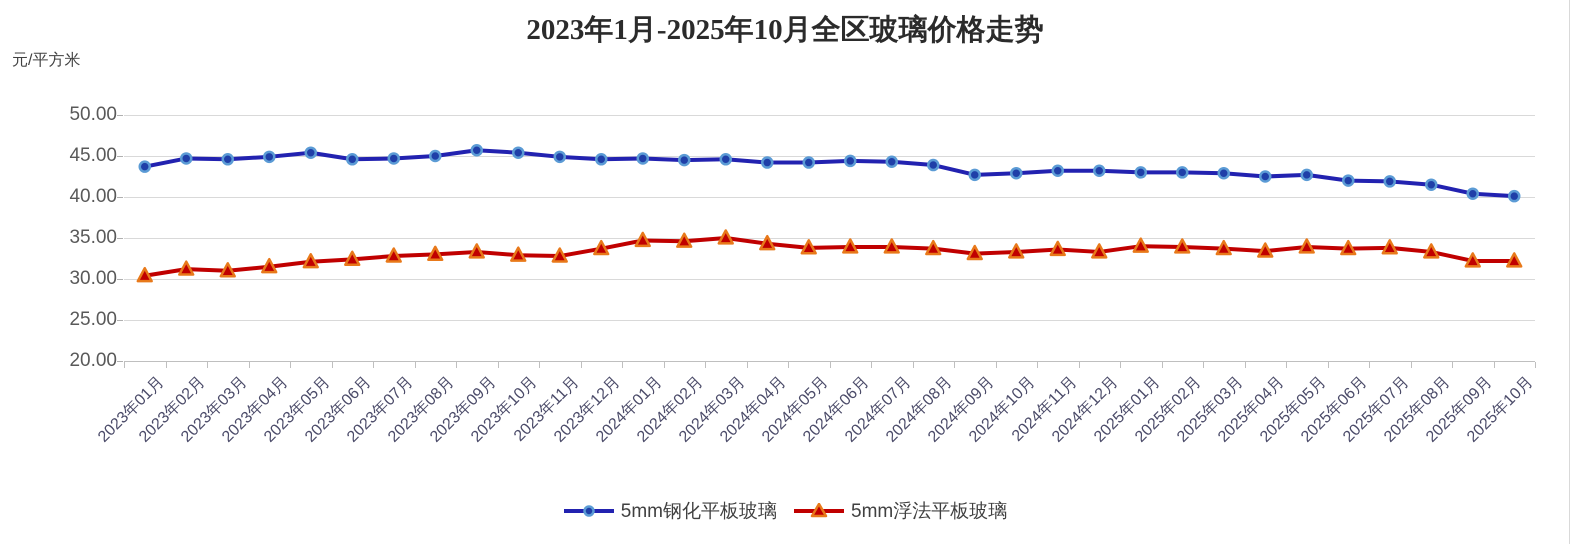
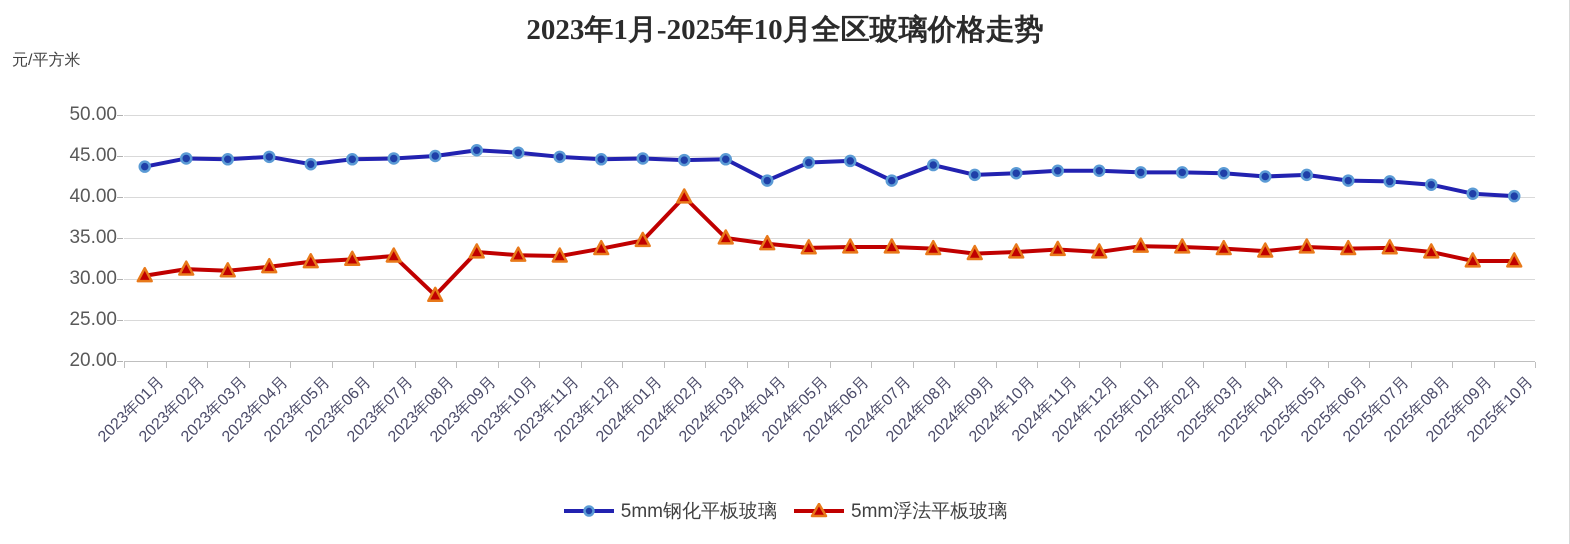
5mm钢化平板玻璃/2023年05月: 45 -> 44
5mm浮法平板玻璃/2023年08月: 33 -> 28
5mm浮法平板玻璃/2024年02月: 35 -> 40
5mm钢化平板玻璃/2024年04月: 44 -> 42
5mm钢化平板玻璃/2024年07月: 44 -> 42
